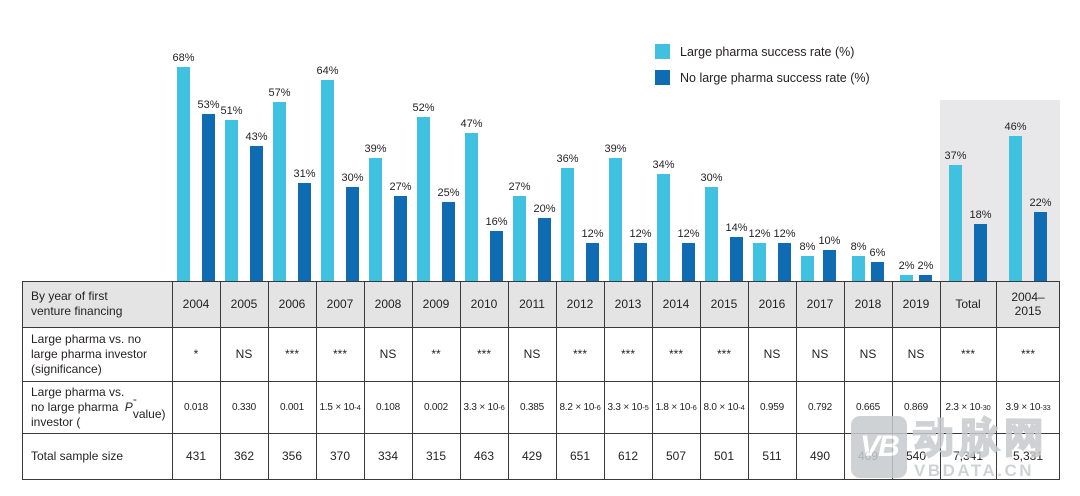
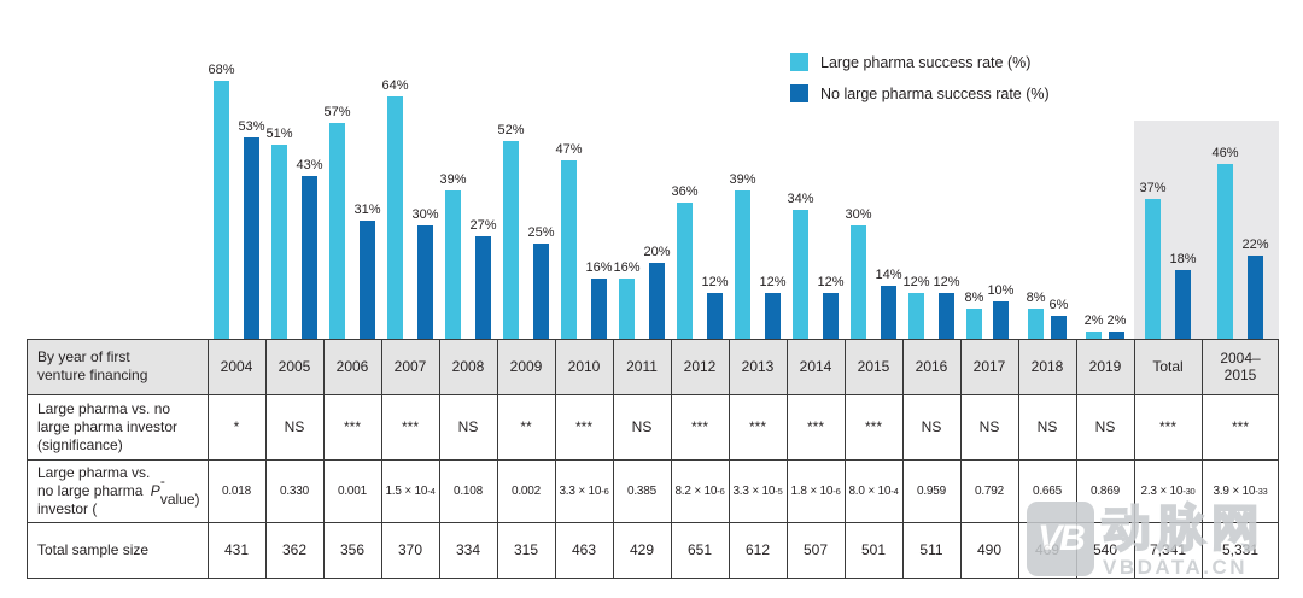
Large pharma success rate (%)/2011: 27% -> 16%
